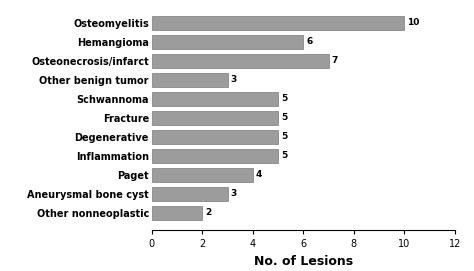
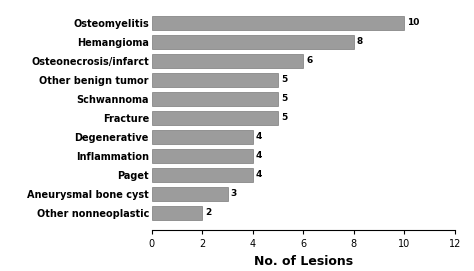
Hemangioma: 6 -> 8
Osteonecrosis/infarct: 7 -> 6
Other benign tumor: 3 -> 5
Degenerative: 5 -> 4
Inflammation: 5 -> 4
